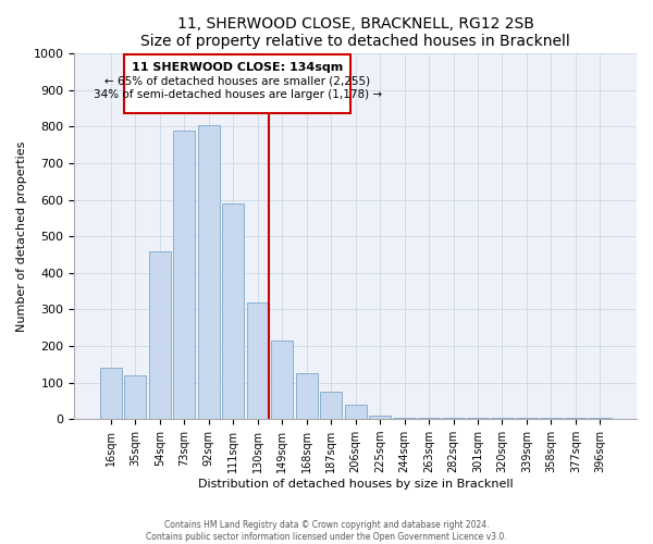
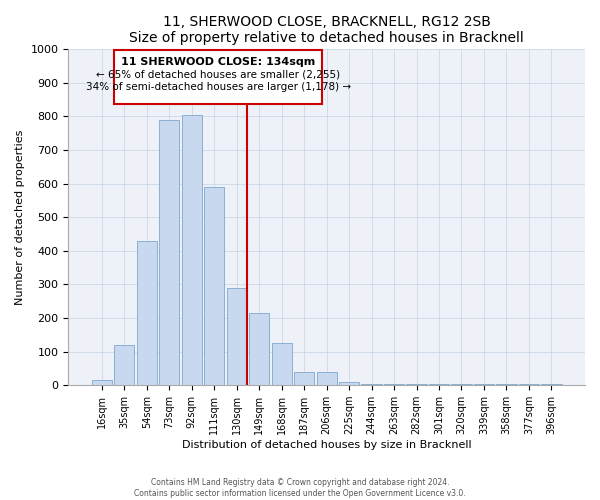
16sqm: 140 -> 15
54sqm: 460 -> 430
130sqm: 320 -> 290
187sqm: 75 -> 40
